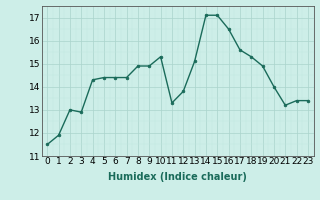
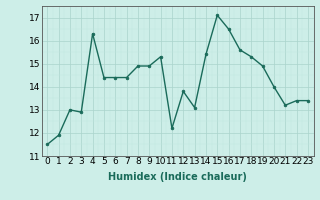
4: 14.3 -> 16.3
11: 13.3 -> 12.2
13: 15.1 -> 13.1
14: 17.1 -> 15.4
